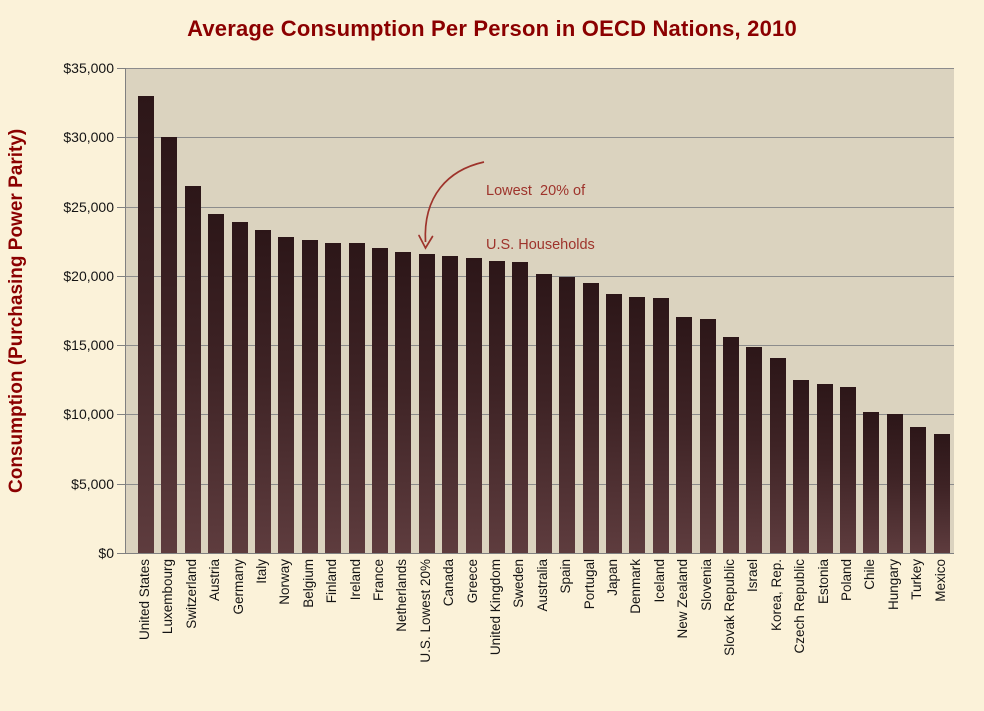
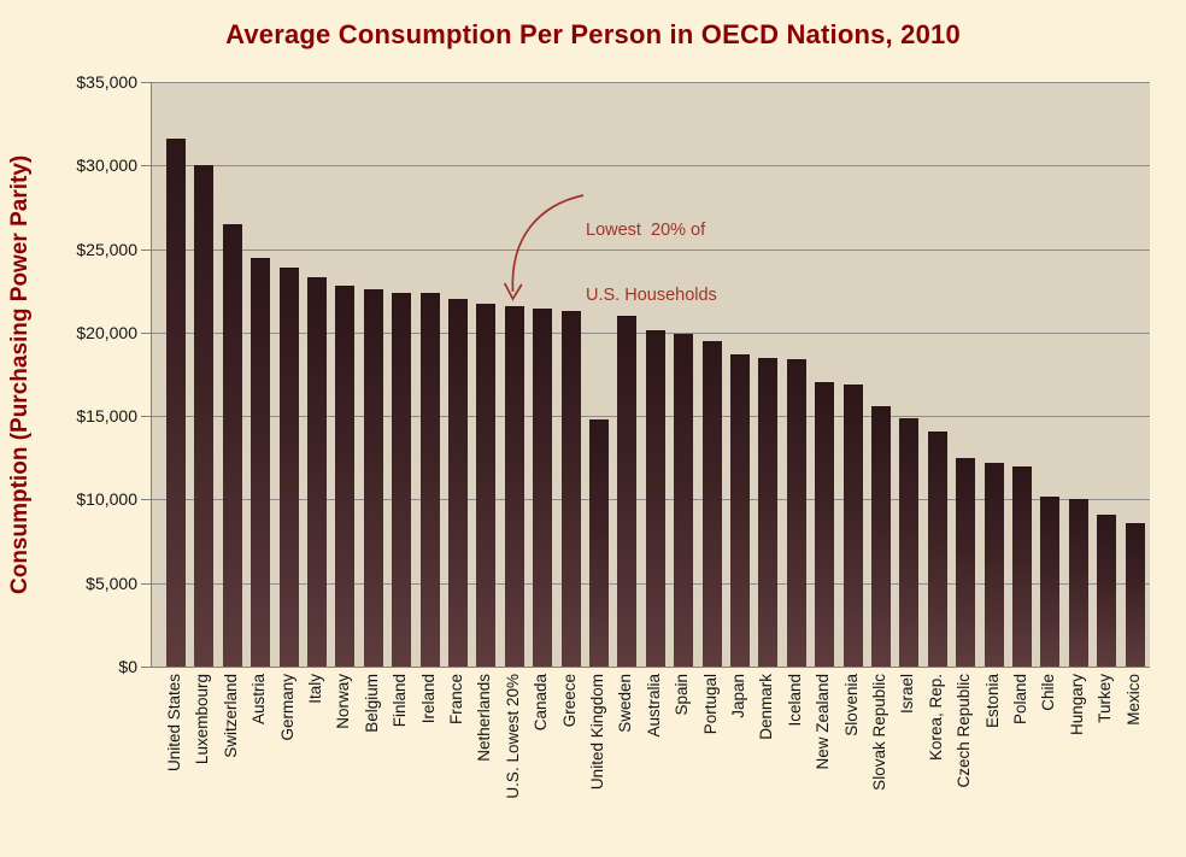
United States: $33000 -> $31600
United Kingdom: $21100 -> $14800
